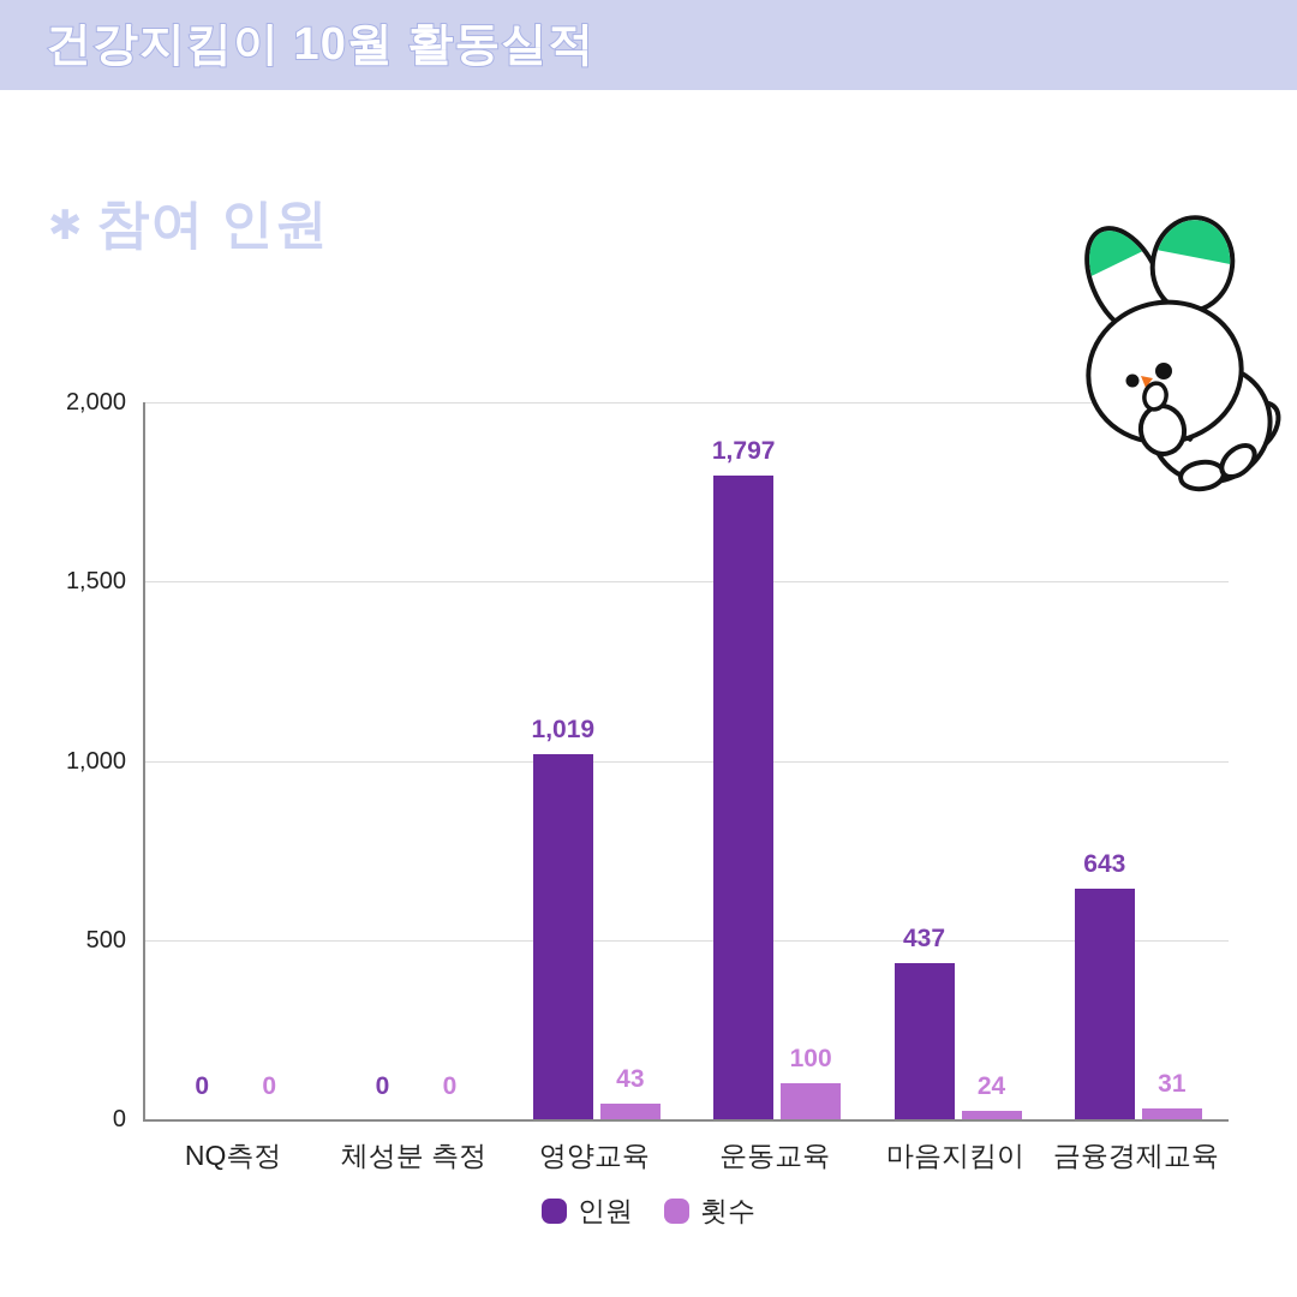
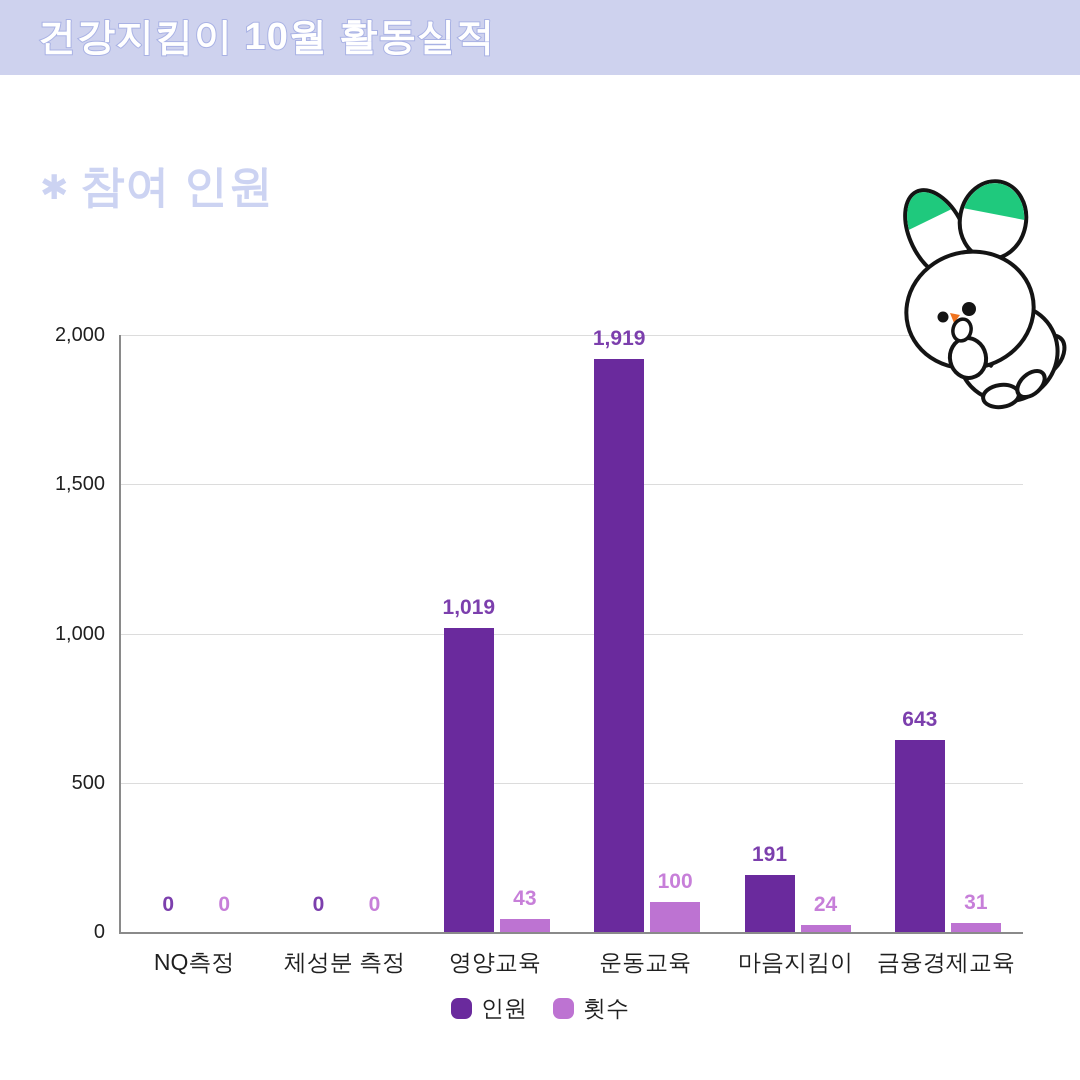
인원/운동교육: 1,797 -> 1,919
인원/마음지킴이: 437 -> 191
